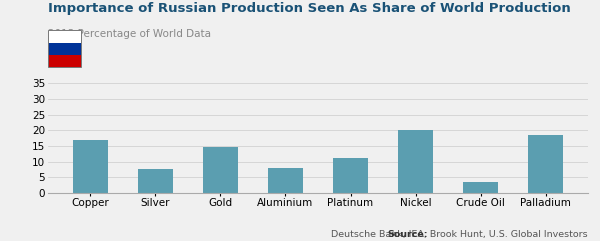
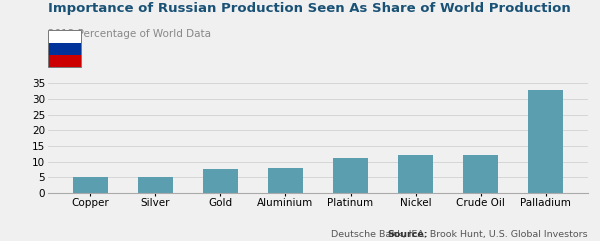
Copper: 17.0 -> 5.0
Silver: 7.5 -> 5.2
Gold: 14.5 -> 7.5
Nickel: 20.0 -> 12.0
Crude Oil: 3.5 -> 12.0
Palladium: 18.5 -> 33.0
